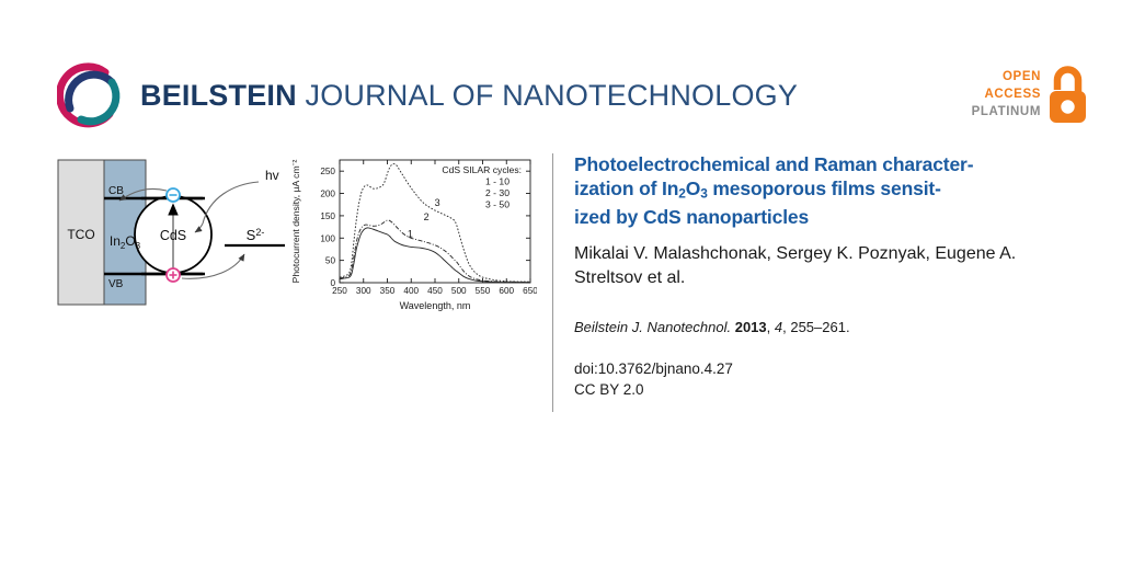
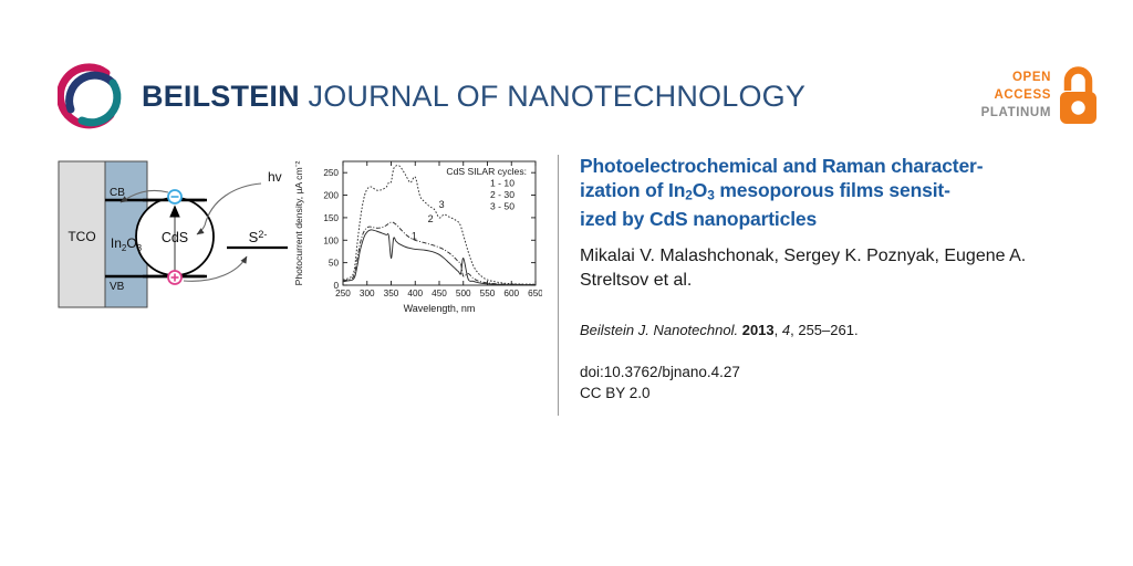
1 - 10/350: 110 -> 60
3 - 50/350: 240 -> 230
3 - 50/400: 210 -> 240
3 - 50/450: 160 -> 150
1 - 10/500: 20 -> 60
2 - 30/500: 40 -> 20
